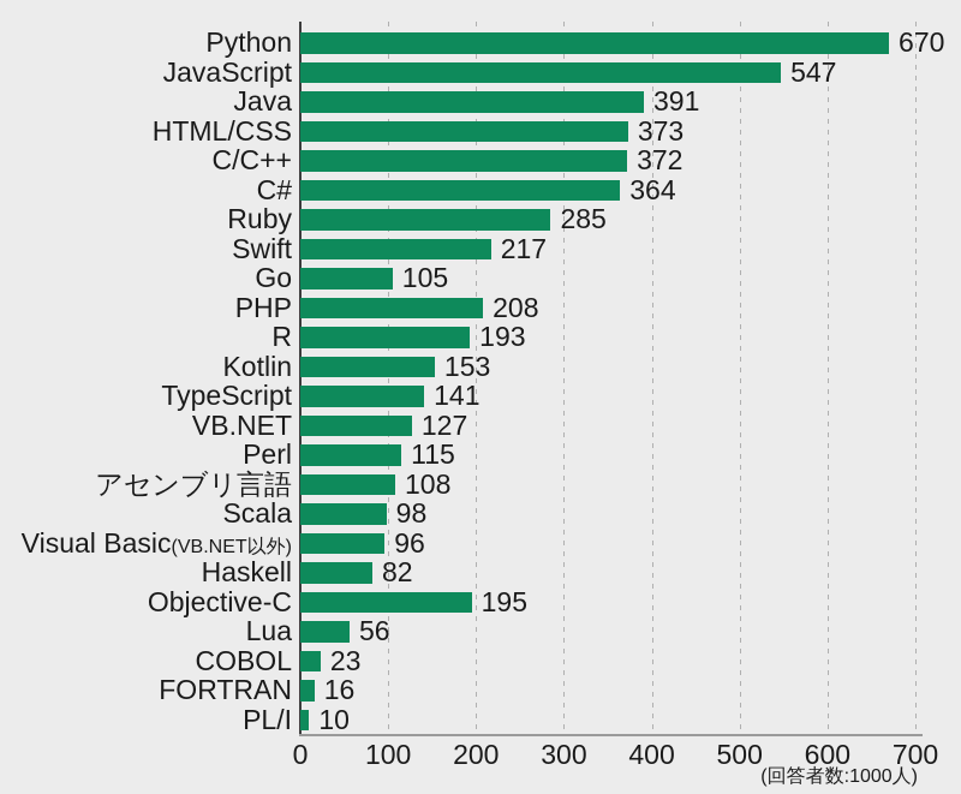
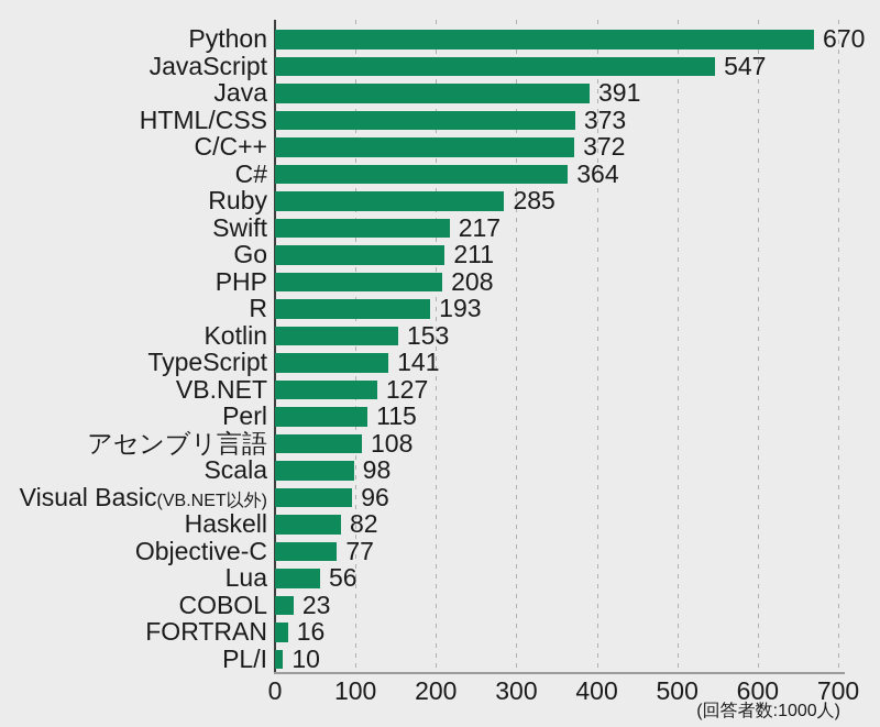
Go: 105 -> 211
Objective-C: 195 -> 77
